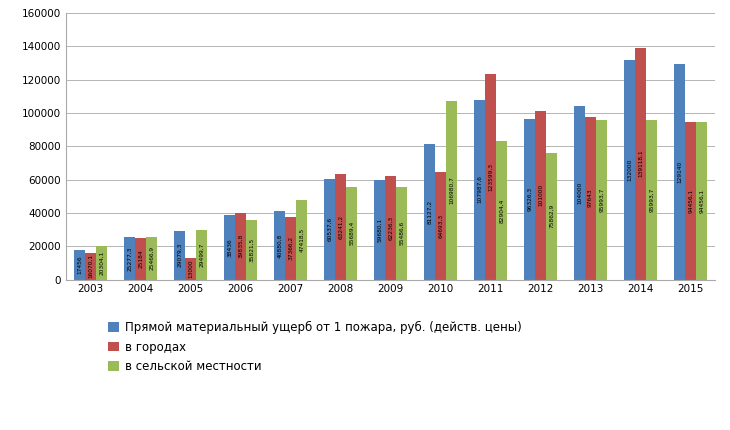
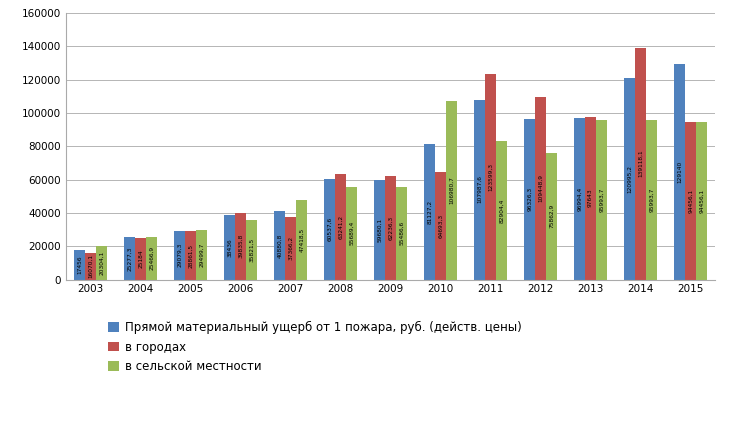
в городах/2005: 13000 -> 29000
в городах/2012: 101000 -> 109000
Прямой материальный ущерб от 1 пожара, руб. (действ. цены)/2013: 104000 -> 97000
Прямой материальный ущерб от 1 пожара, руб. (действ. цены)/2014: 132000 -> 121000
